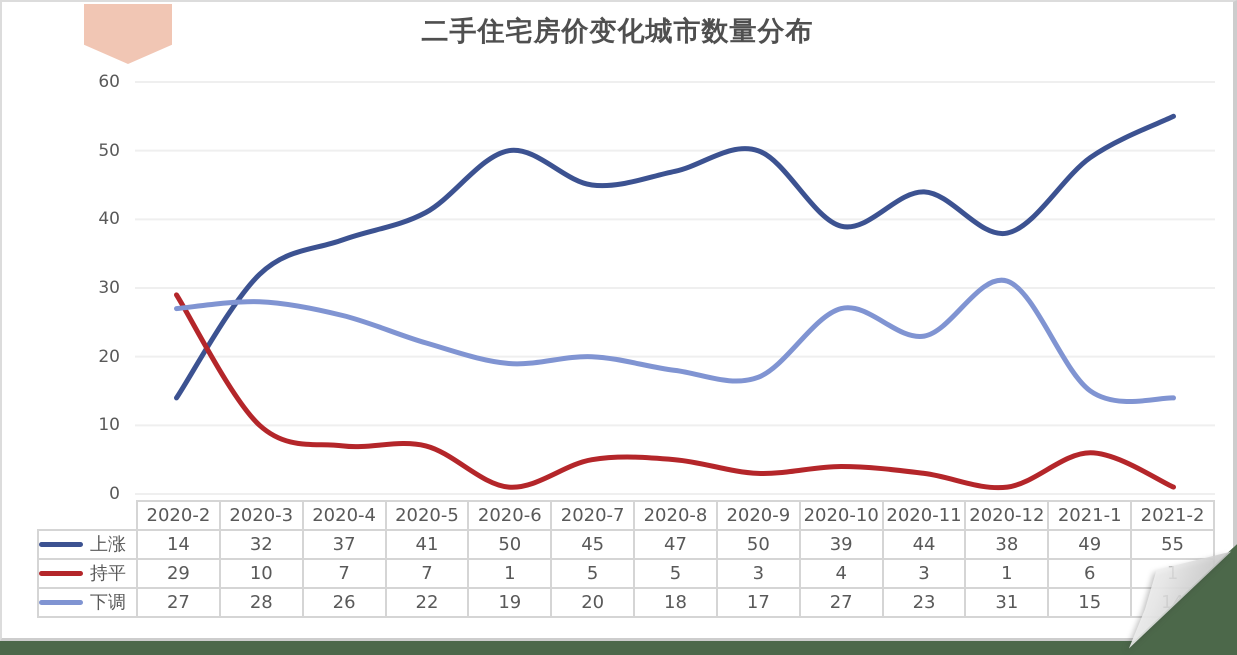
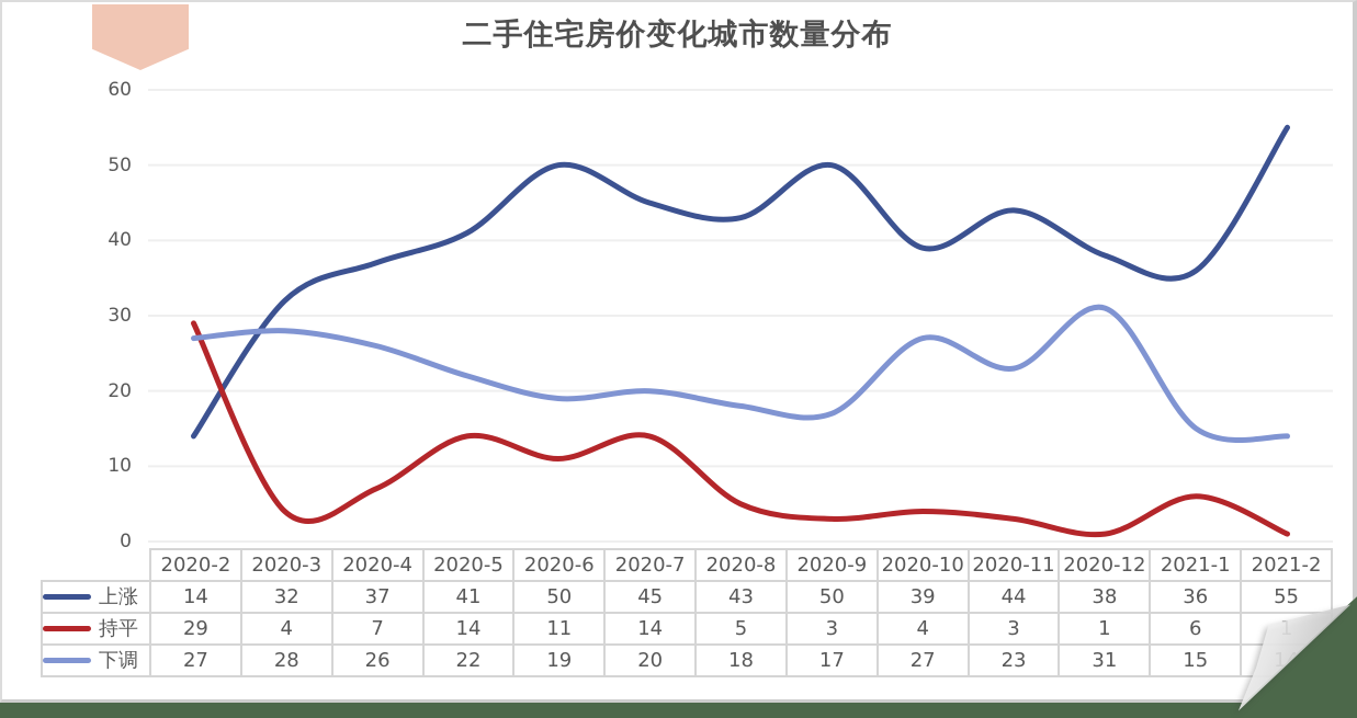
持平/2020-3: 10 -> 4
持平/2020-5: 7 -> 14
持平/2020-6: 1 -> 11
持平/2020-7: 5 -> 14
上涨/2020-8: 47 -> 43
上涨/2021-1: 49 -> 36
